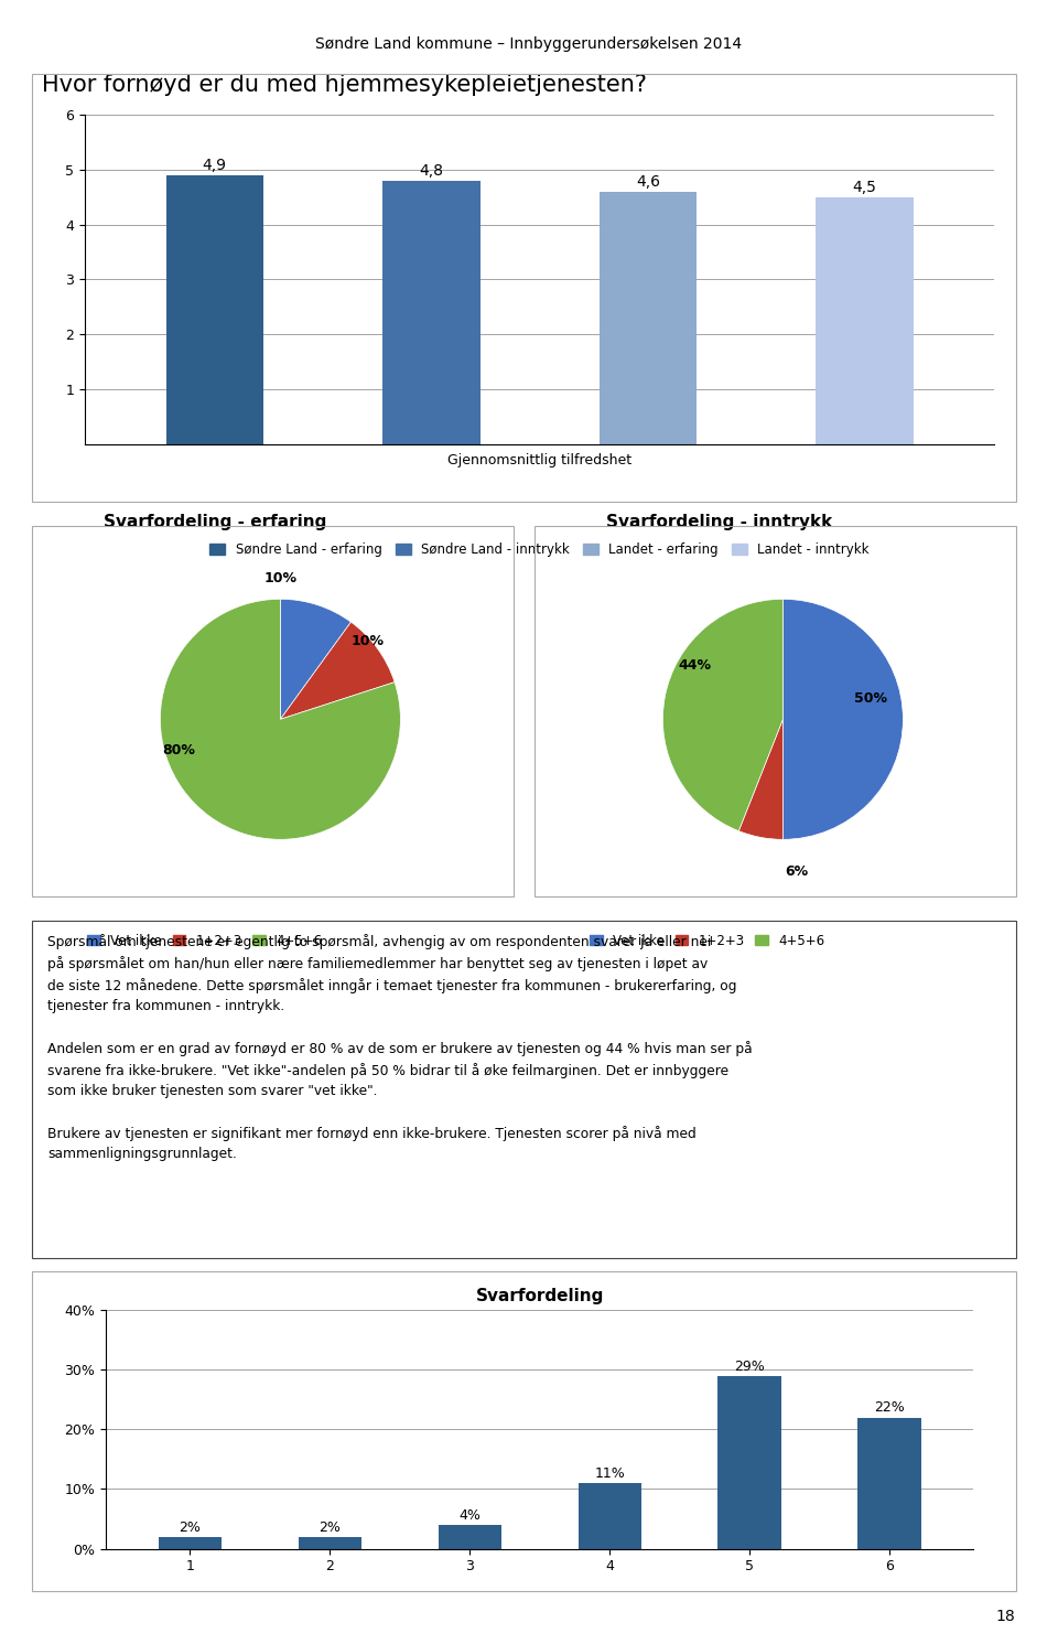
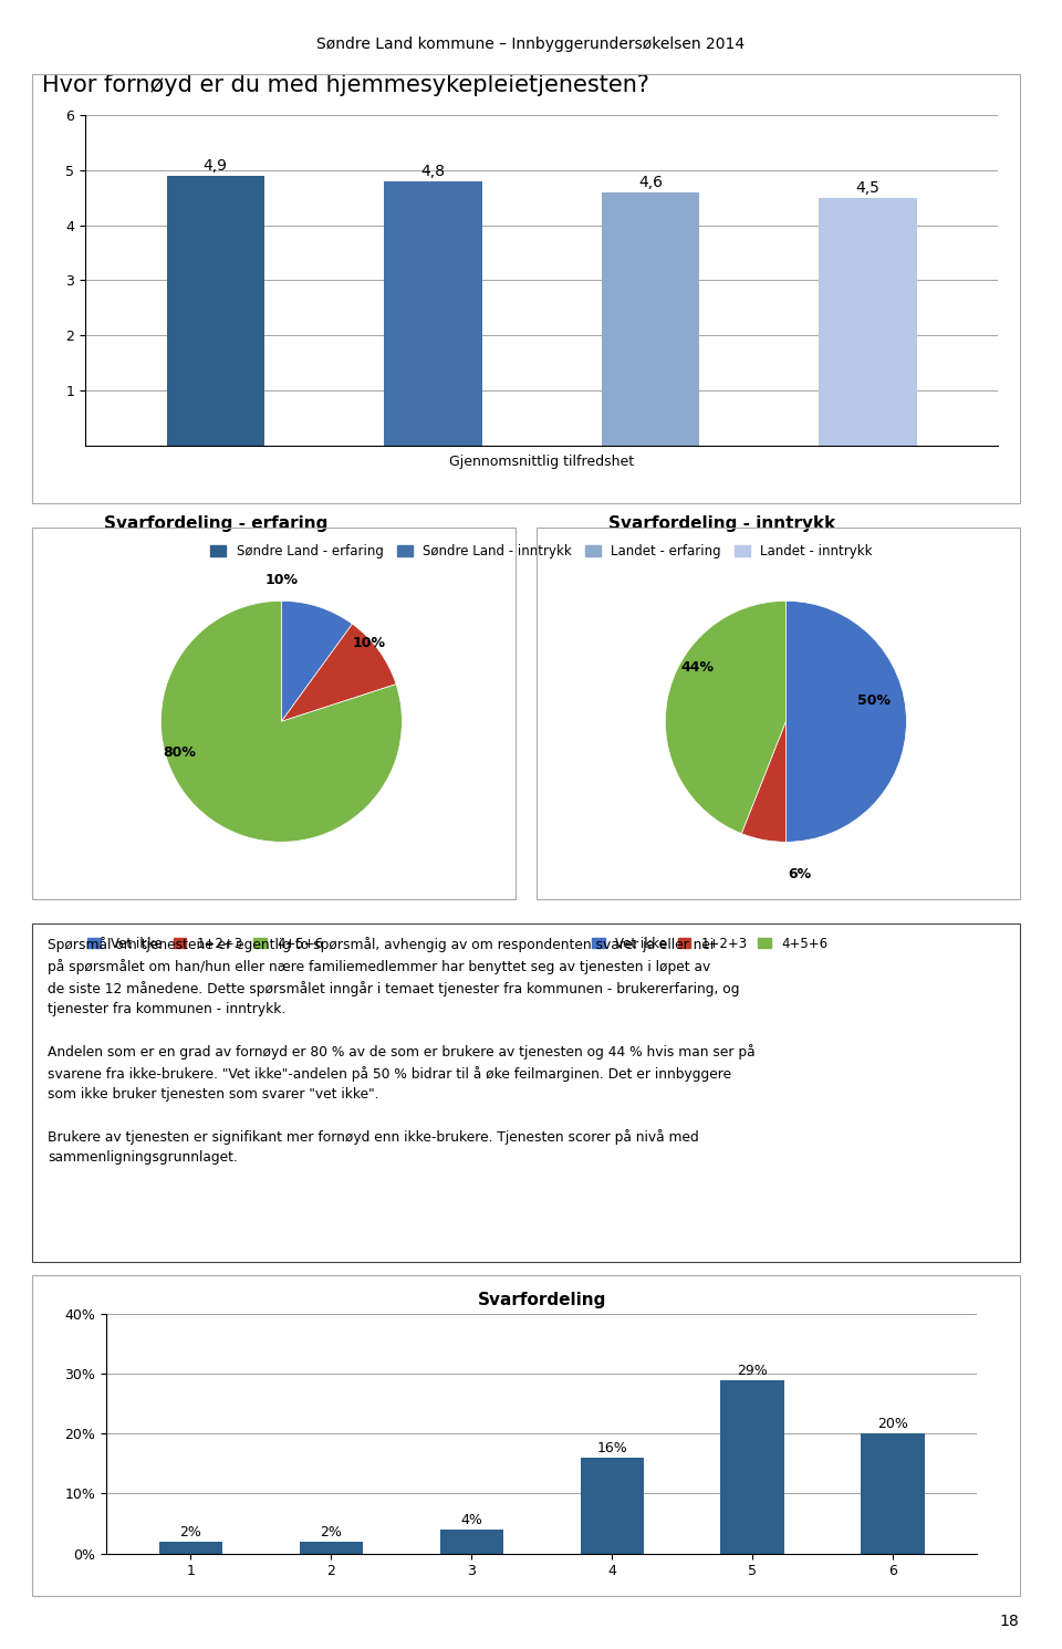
Svarfordeling/4: 11% -> 16%
Svarfordeling/6: 22% -> 20%
